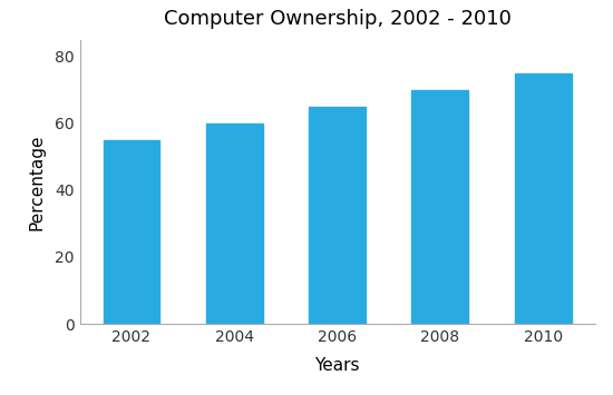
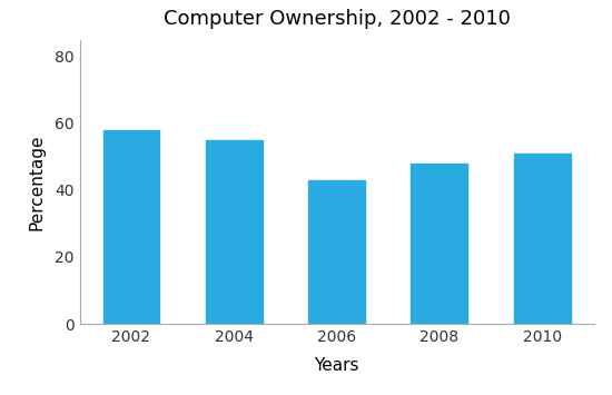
2002: 55 -> 58
2004: 60 -> 55
2006: 65 -> 43
2008: 70 -> 48
2010: 75 -> 51
